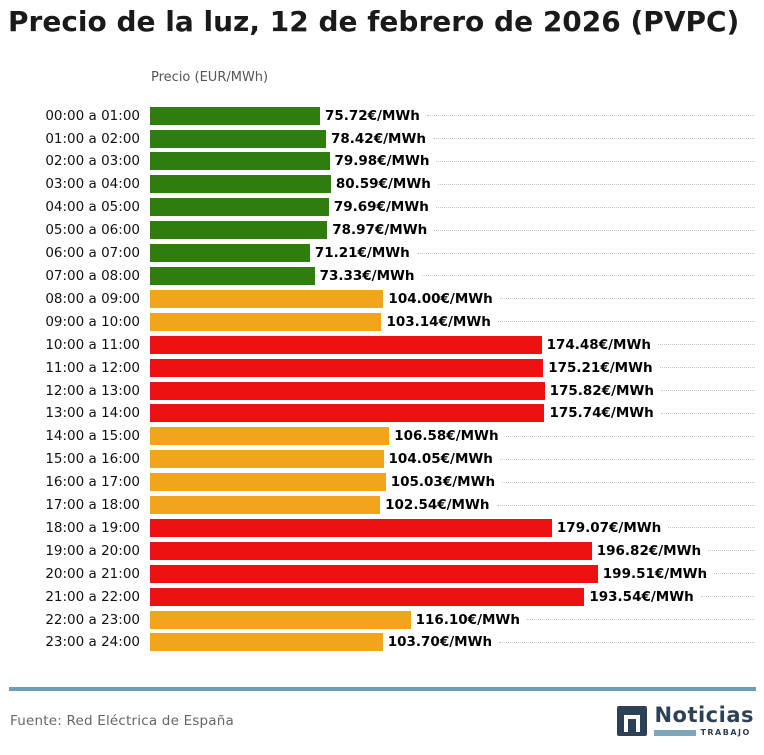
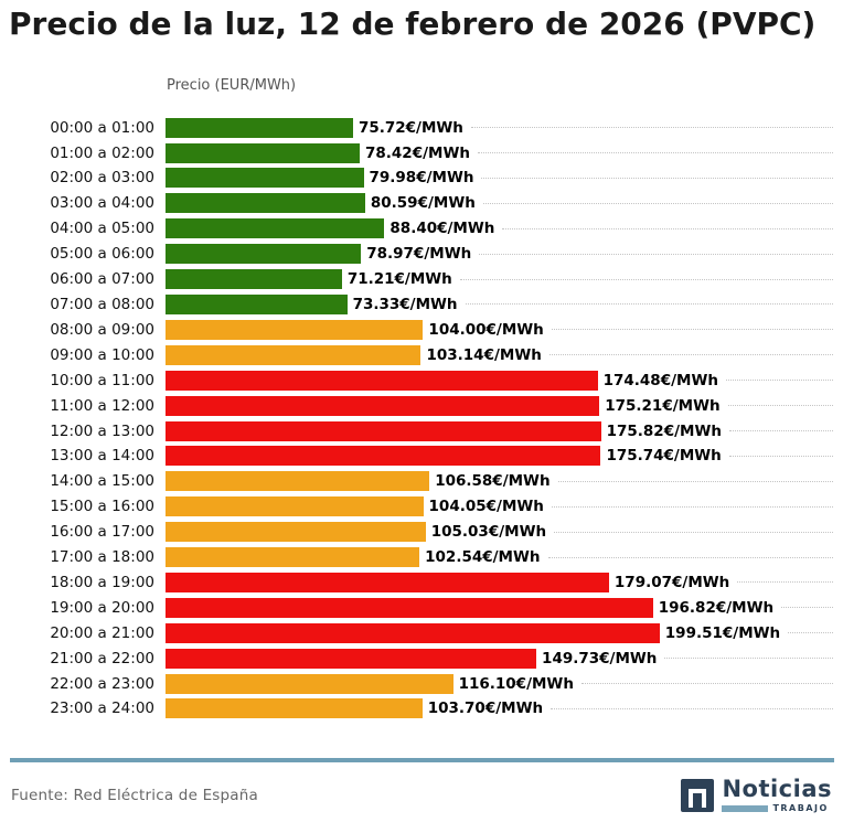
04:00 a 05:00: 79.69 -> 88.40
21:00 a 22:00: 193.54 -> 149.73
